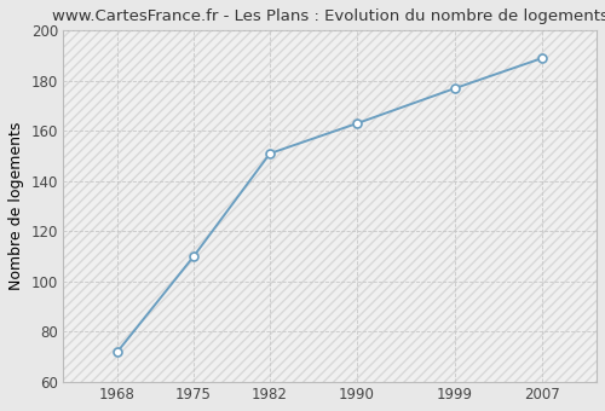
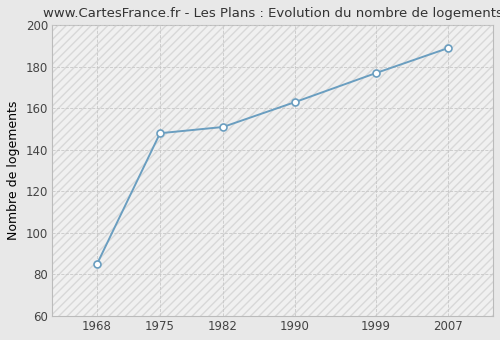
1968: 72 -> 85
1975: 110 -> 148
